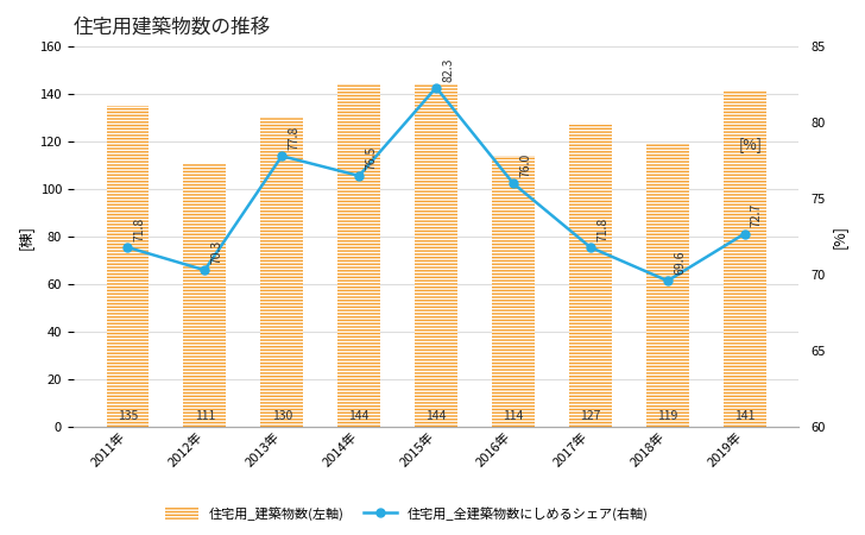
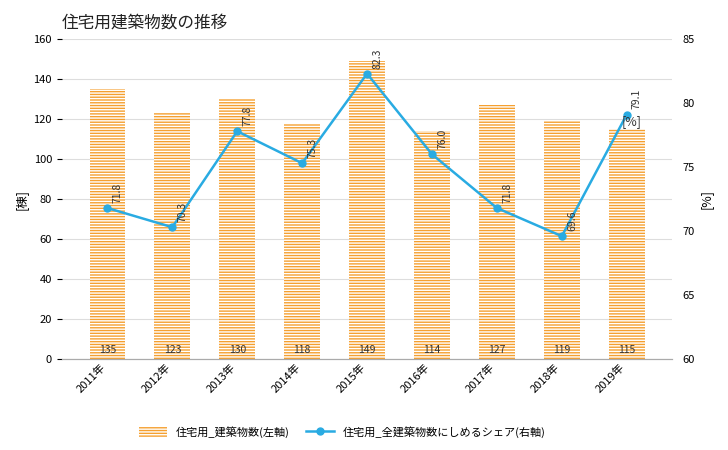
住宅用_建築物数(左軸)/2012年: 111 -> 123
住宅用_建築物数(左軸)/2014年: 144 -> 118
住宅用_全建築物数にしめるシェア(右軸)/2014年: 76.5 -> 75.3
住宅用_建築物数(左軸)/2015年: 144 -> 149
住宅用_建築物数(左軸)/2019年: 141 -> 115
住宅用_全建築物数にしめるシェア(右軸)/2019年: 72.7 -> 79.1
